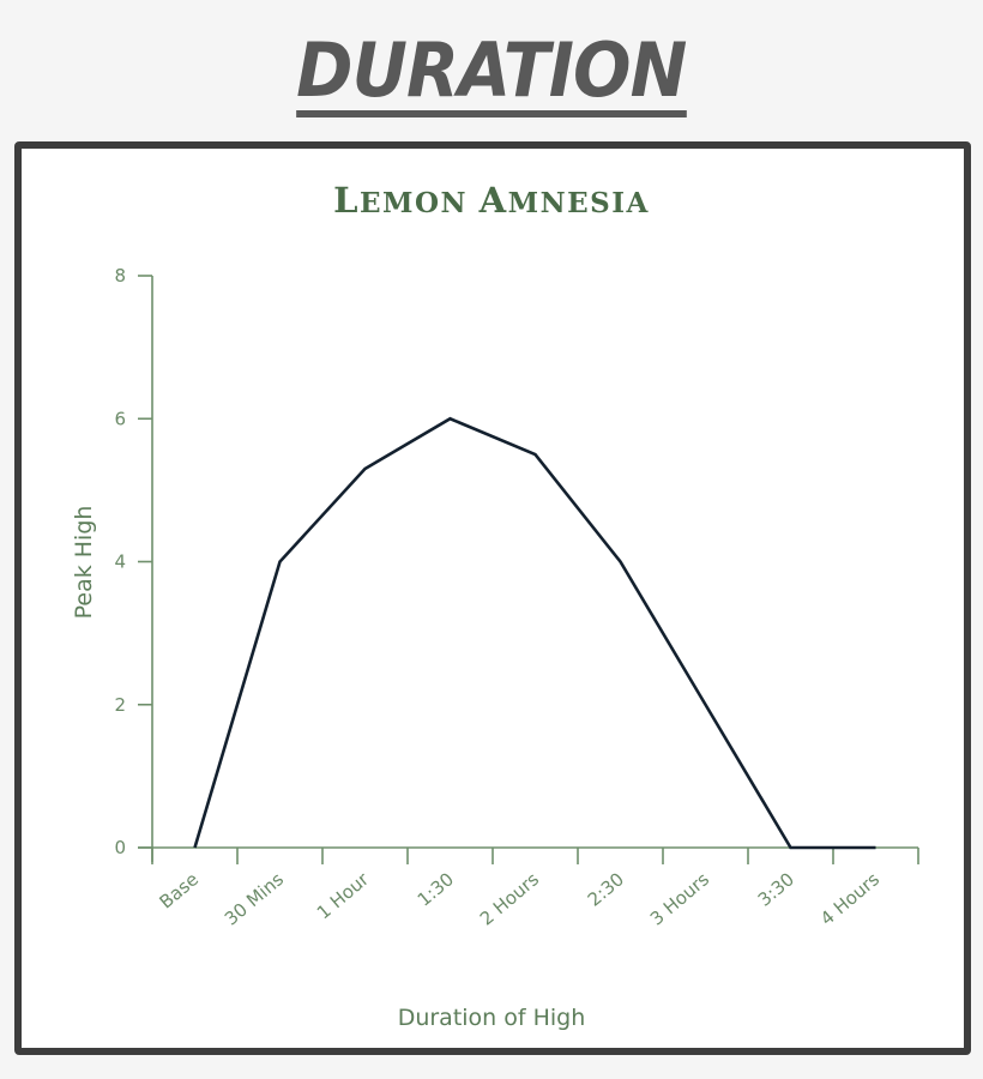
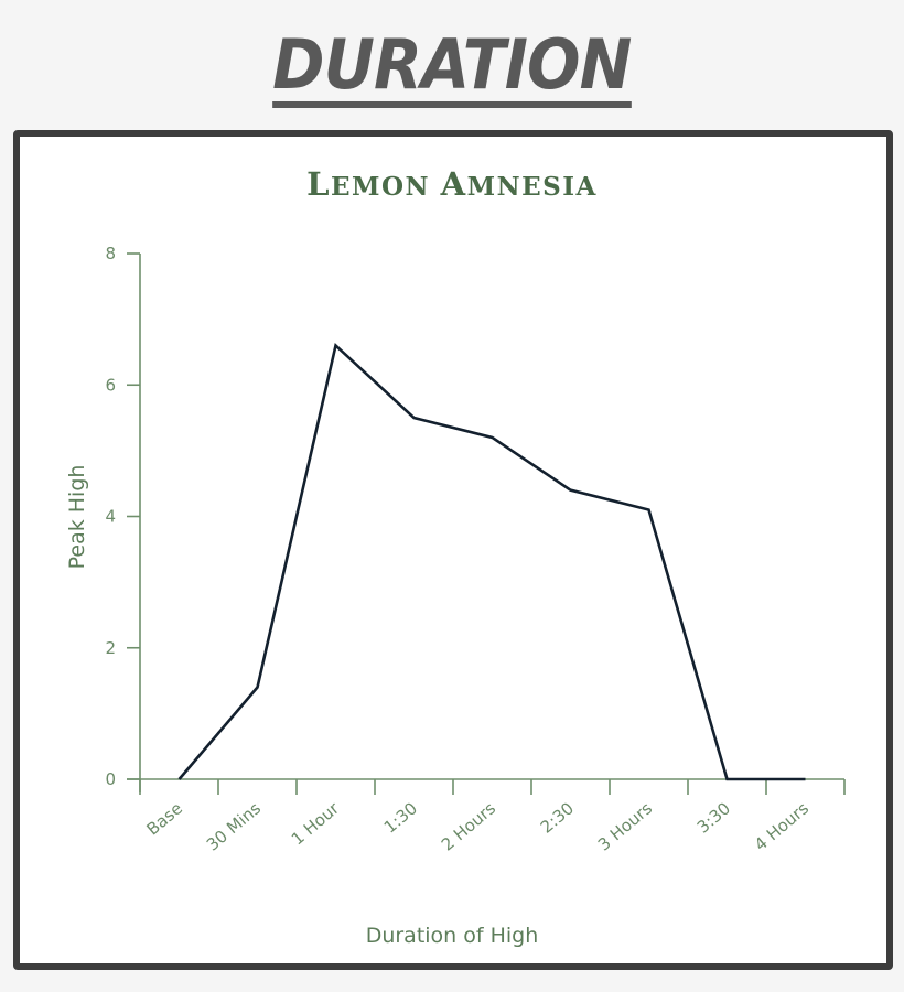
30 Mins: 4.0 -> 1.4
1 Hour: 5.3 -> 6.6
1:30: 6.0 -> 5.5
2 Hours: 5.5 -> 5.2
2:30: 4.0 -> 4.4
3 Hours: 2.0 -> 4.1
